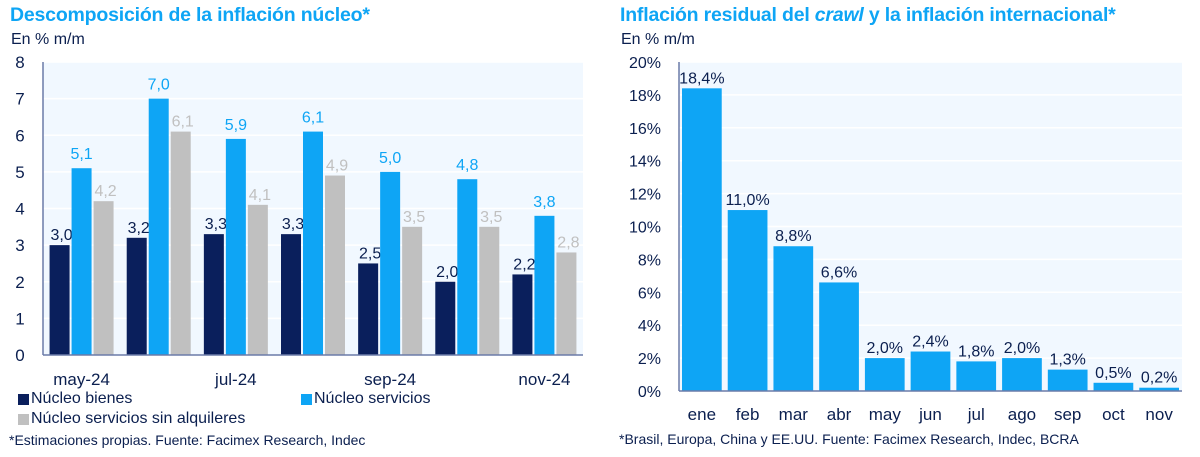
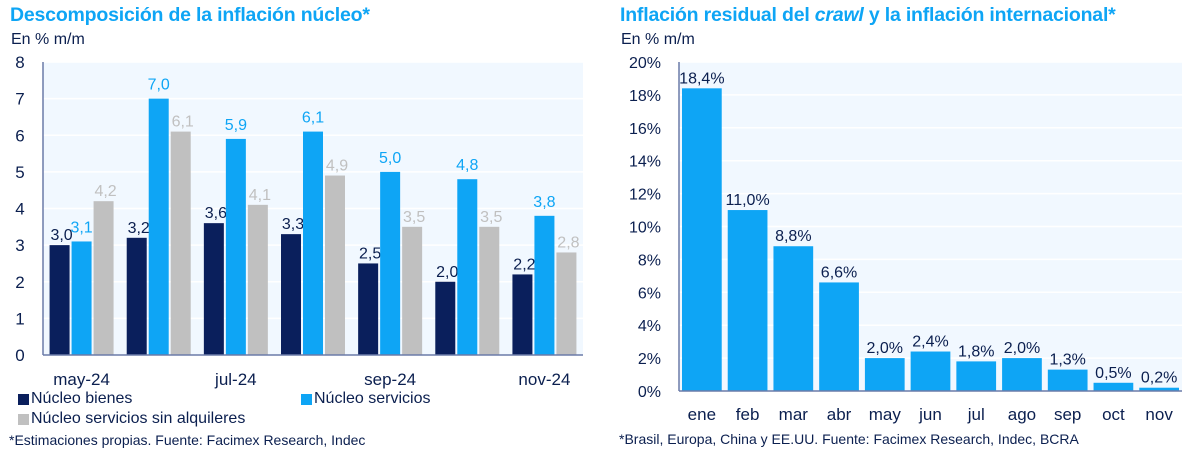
Descomposición de la inflación núcleo*/Núcleo servicios/may-24: 5,1 -> 3,1
Descomposición de la inflación núcleo*/Núcleo bienes/jul-24: 3,3 -> 3,6
